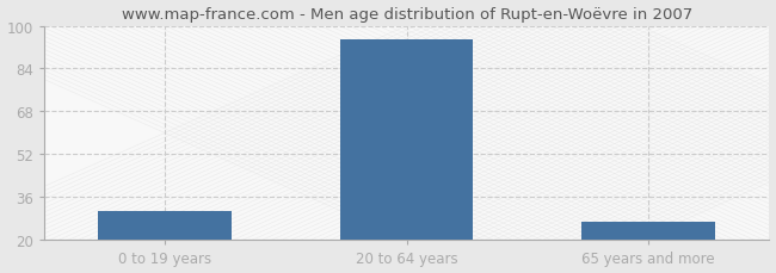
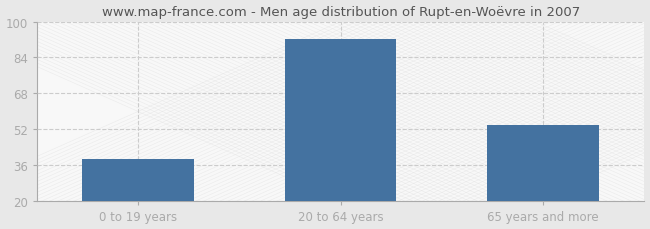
0 to 19 years: 31 -> 39
20 to 64 years: 95 -> 92
65 years and more: 27 -> 54
